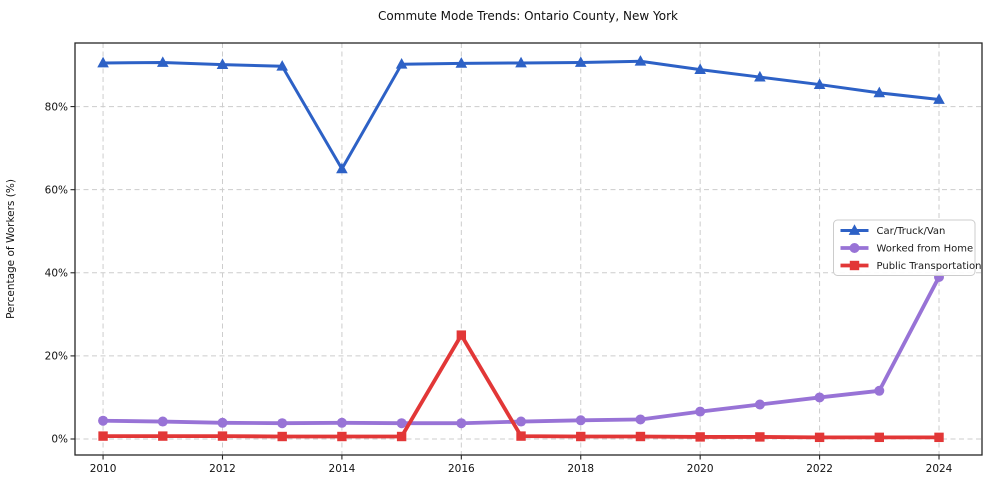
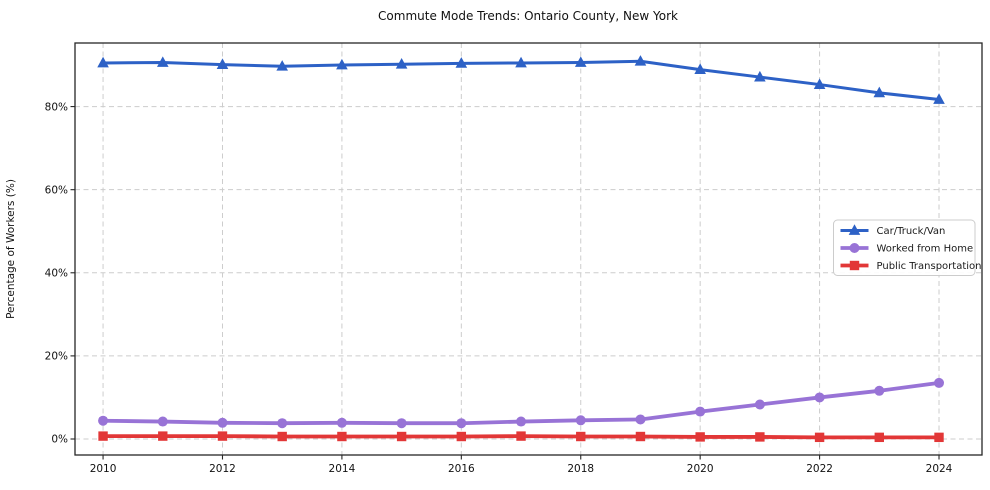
Car/Truck/Van/2014: 65% -> 90%
Public Transportation/2016: 25% -> 1%
Worked from Home/2024: 39% -> 14%
